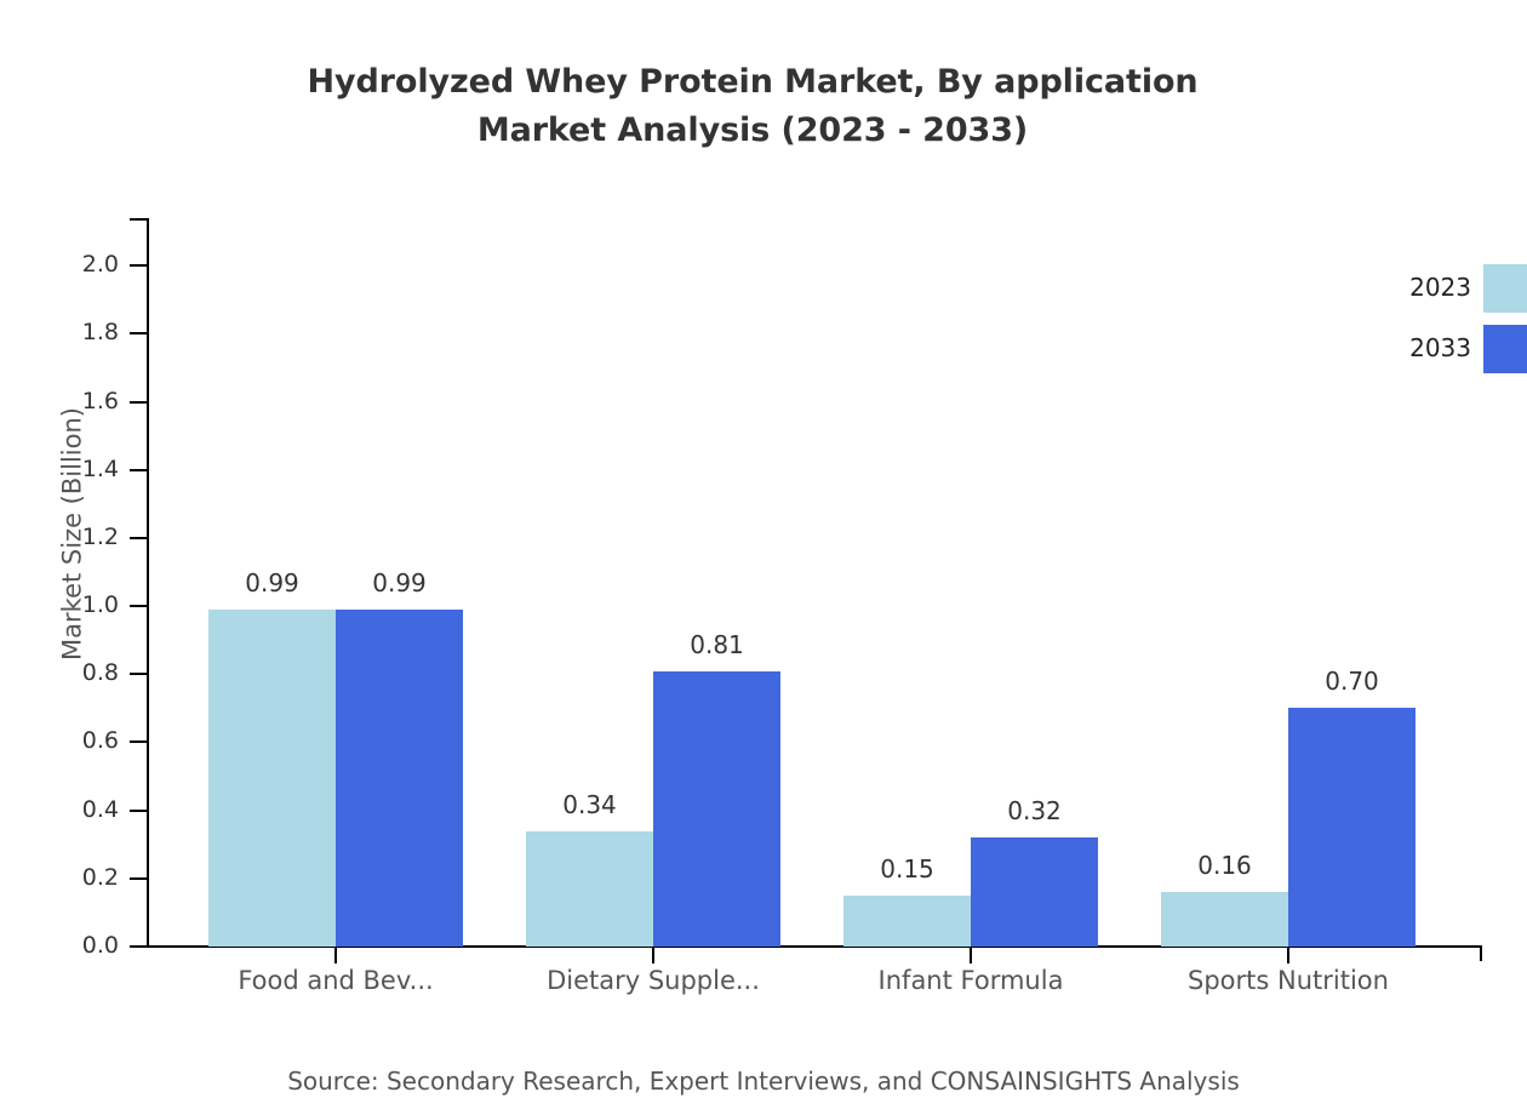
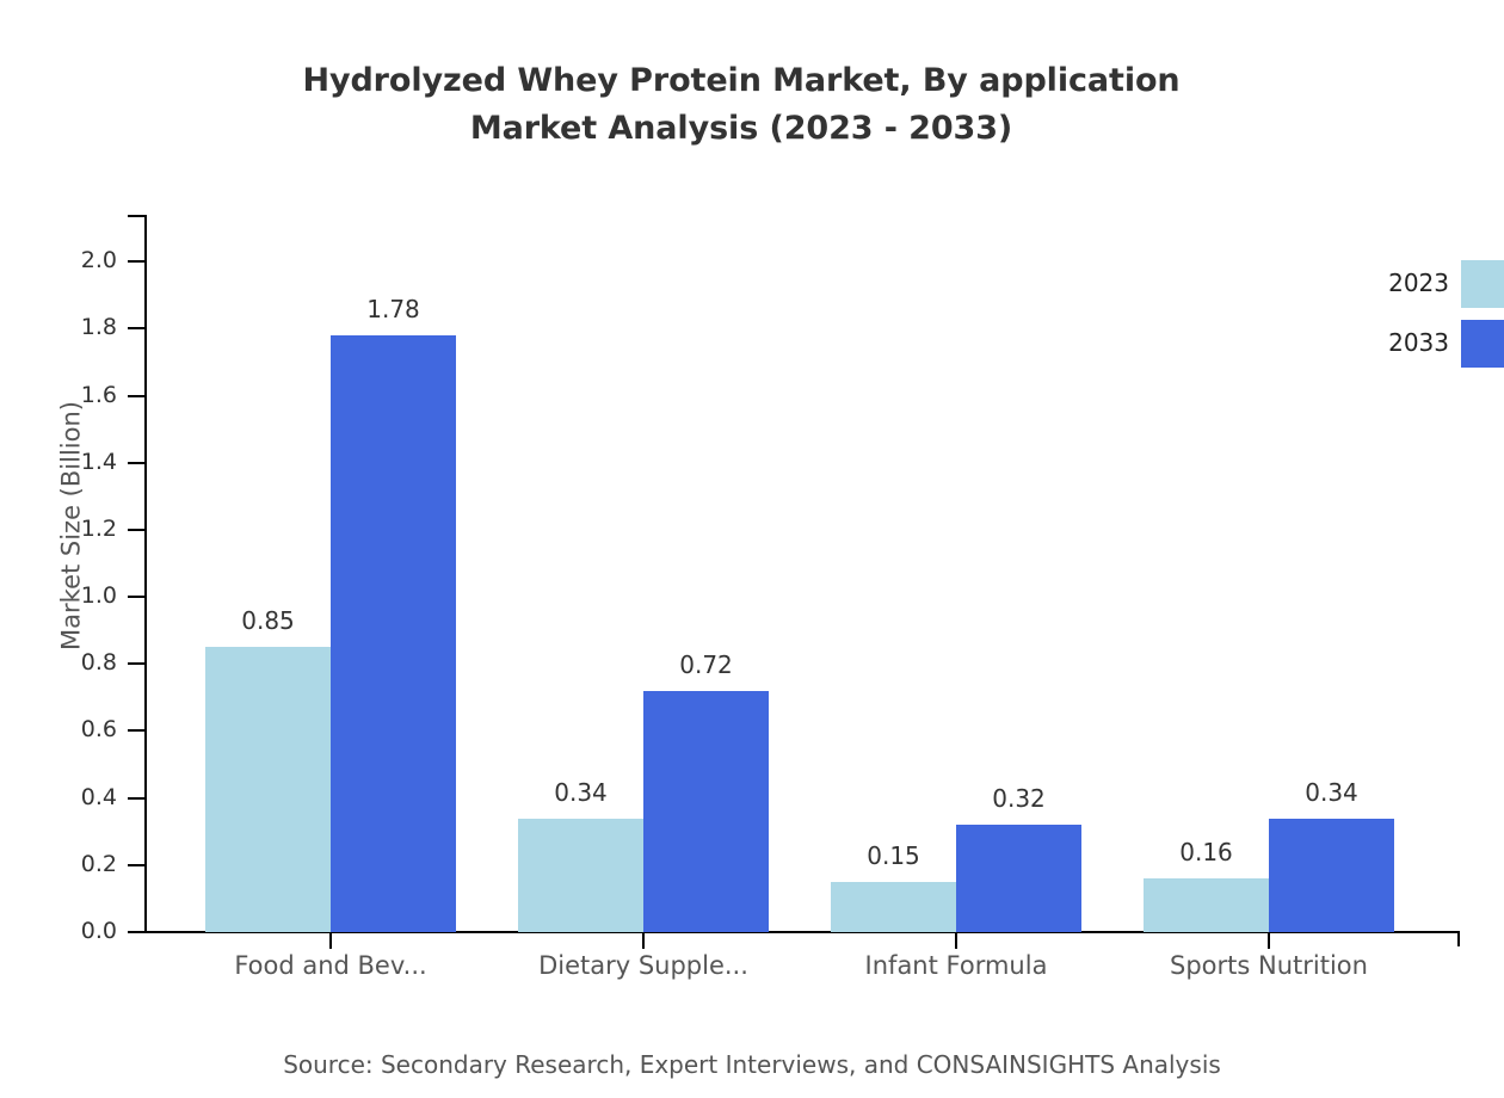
2023/Food and Bev...: 0.99 -> 0.85
2033/Food and Bev...: 0.99 -> 1.78
2033/Dietary Supple...: 0.81 -> 0.72
2033/Sports Nutrition: 0.70 -> 0.34
